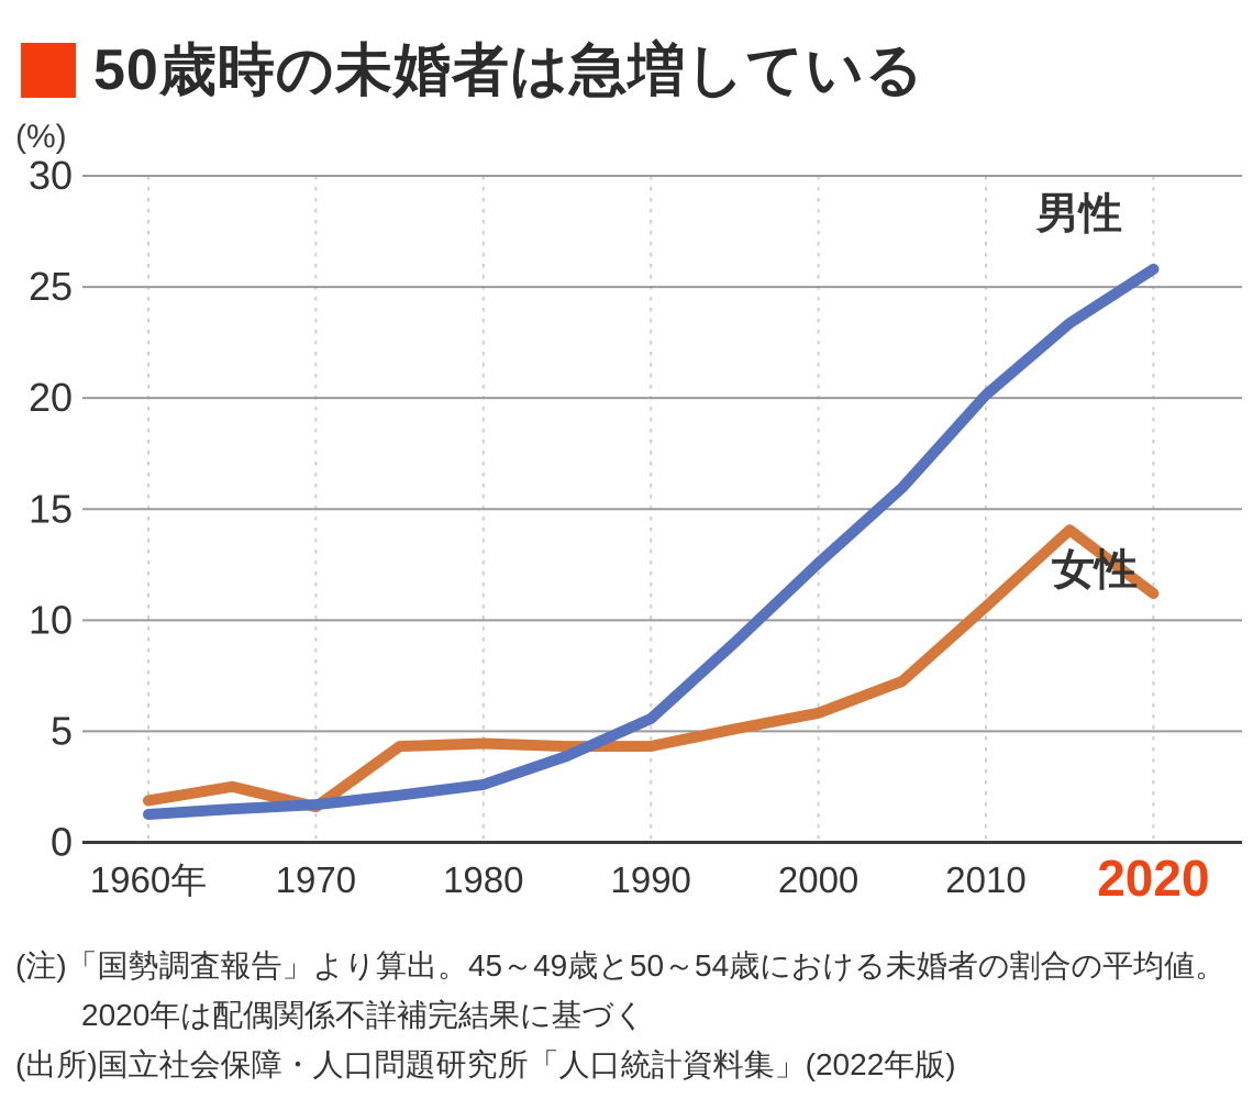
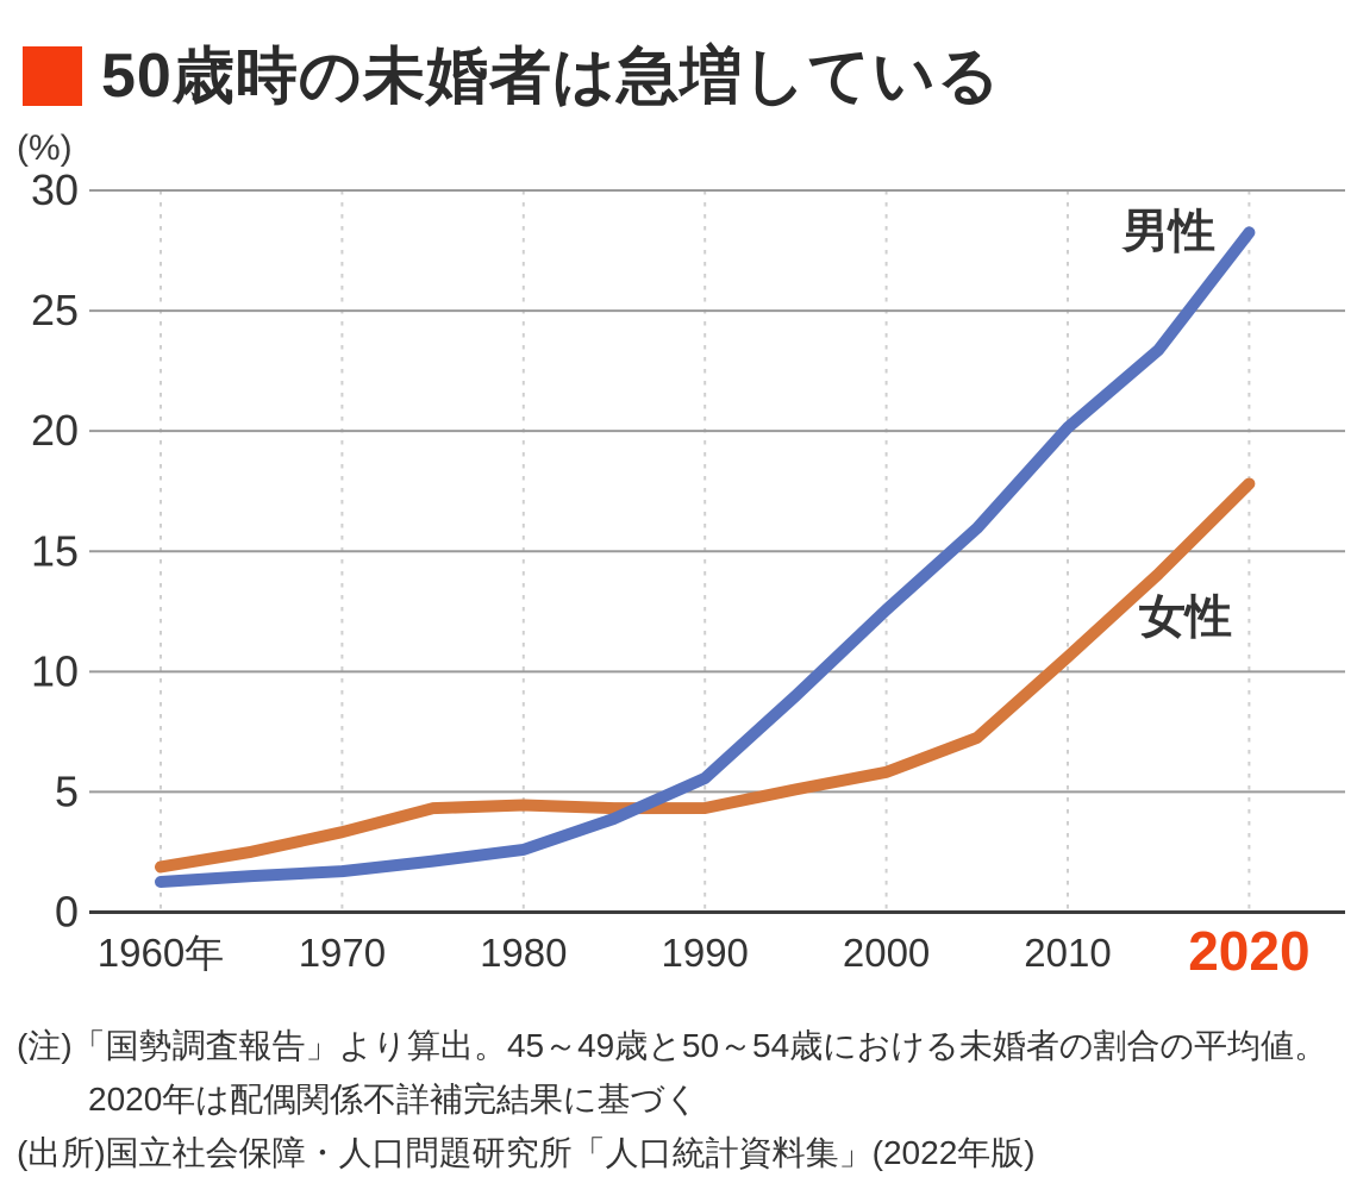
女性/1970: 1.6 -> 3.3
女性/2020: 11.2 -> 17.8
男性/2020: 25.8 -> 28.2
